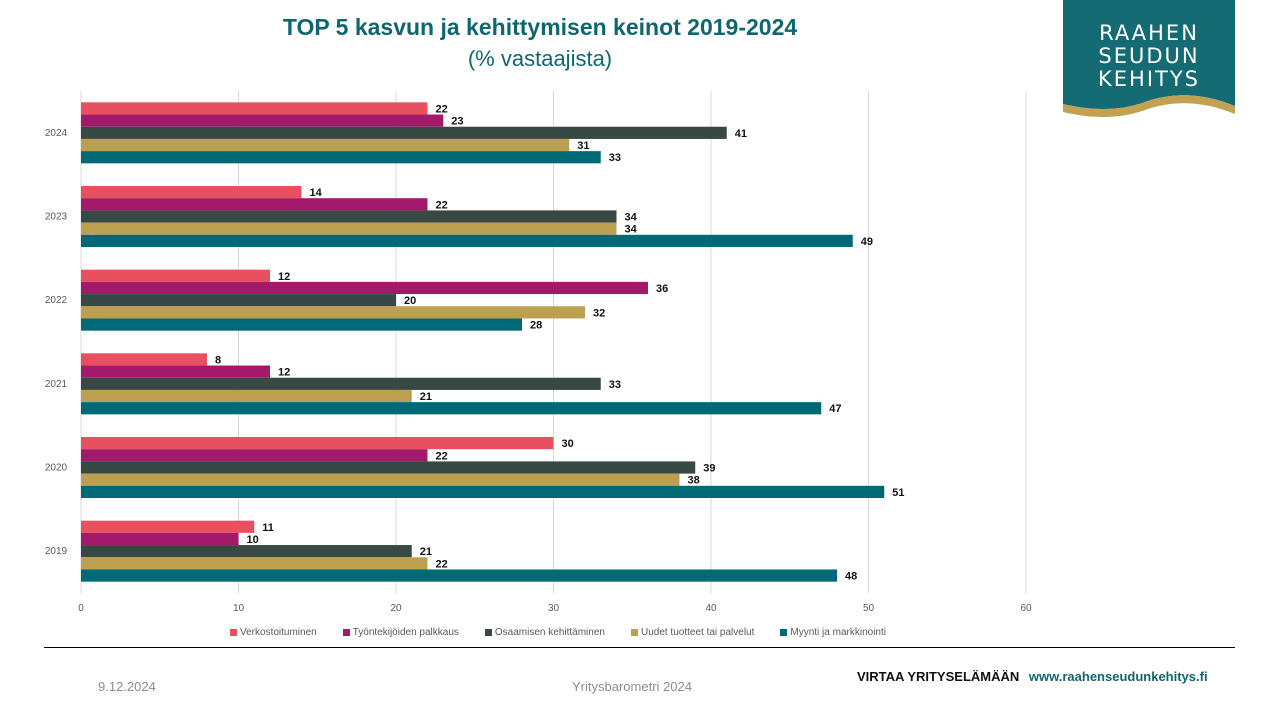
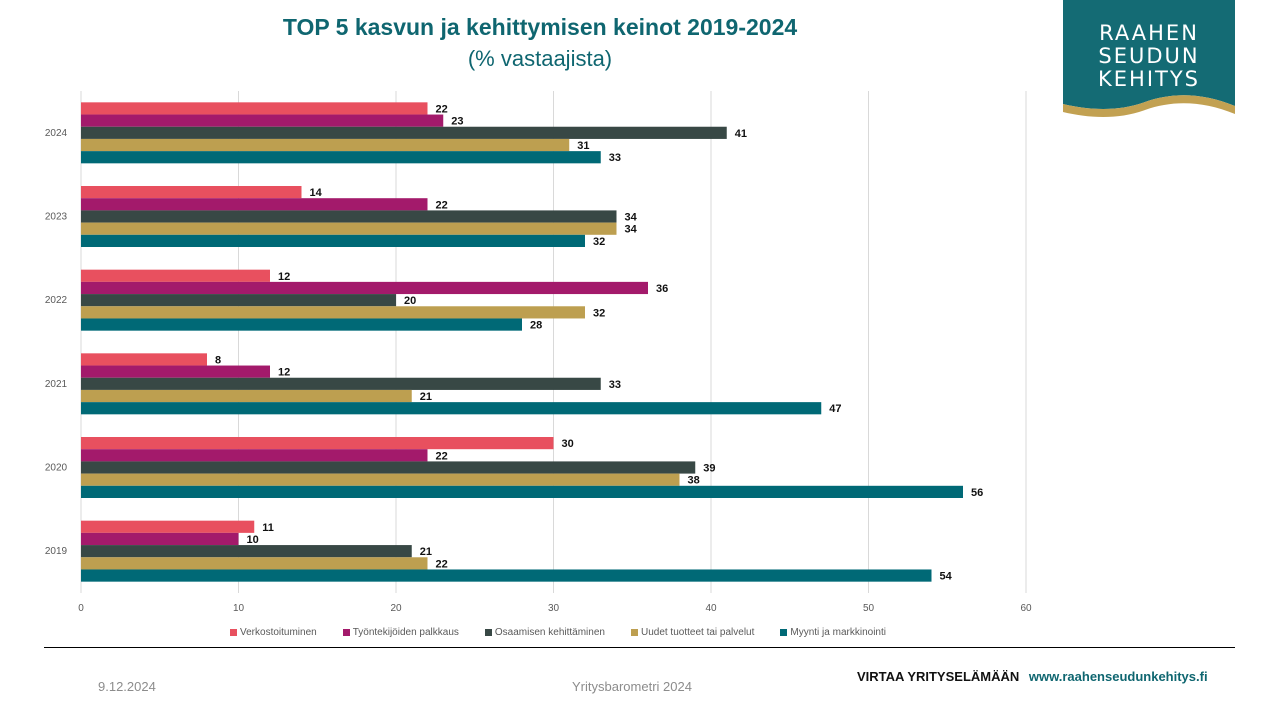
Myynti ja markkinointi/2023: 49 -> 32
Myynti ja markkinointi/2020: 51 -> 56
Myynti ja markkinointi/2019: 48 -> 54
